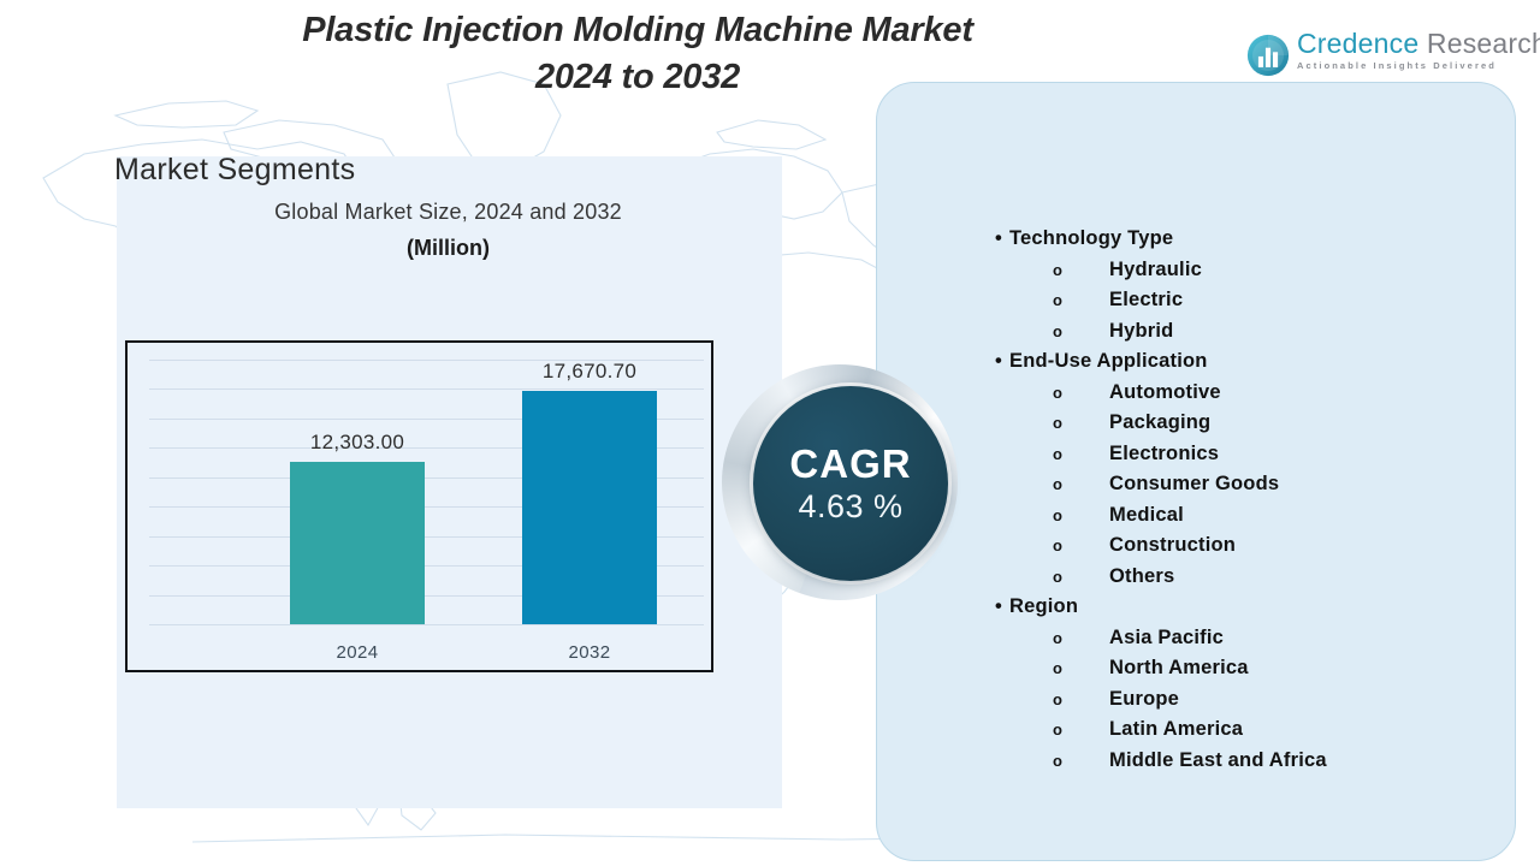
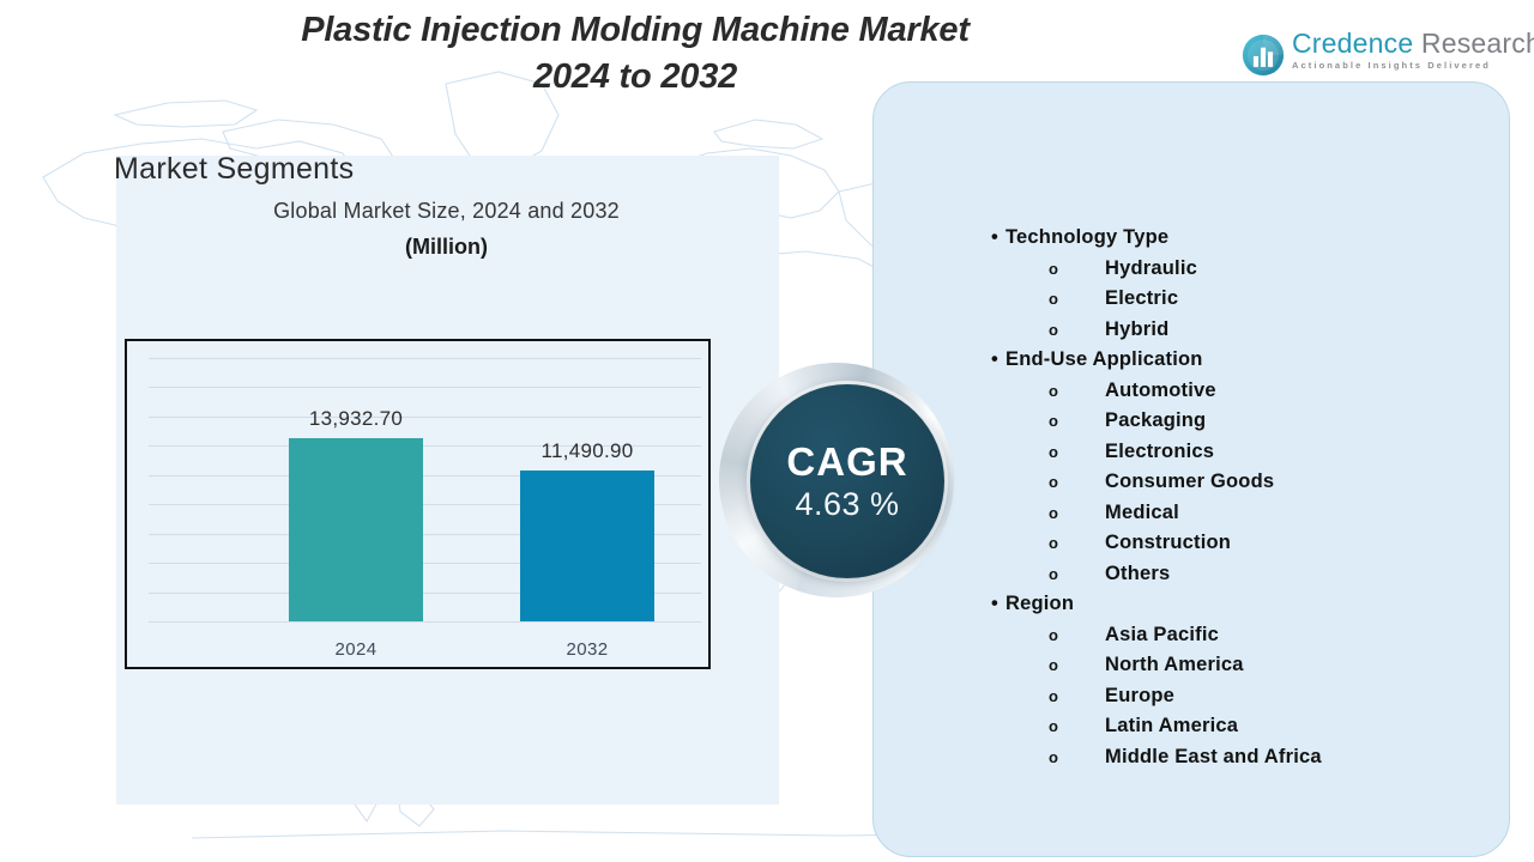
2024: 12,303.00 -> 13,932.70
2032: 17,670.70 -> 11,490.90
